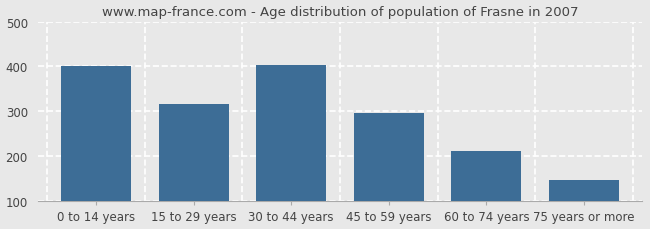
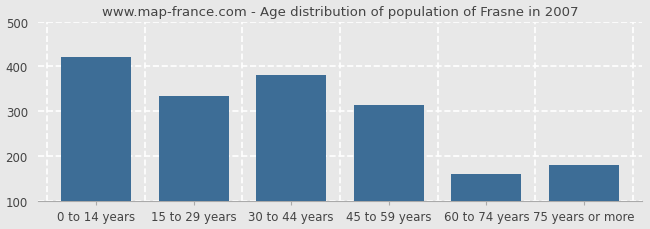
0 to 14 years: 401 -> 420
15 to 29 years: 316 -> 335
30 to 44 years: 403 -> 380
45 to 59 years: 297 -> 315
60 to 74 years: 213 -> 160
75 years or more: 148 -> 180
